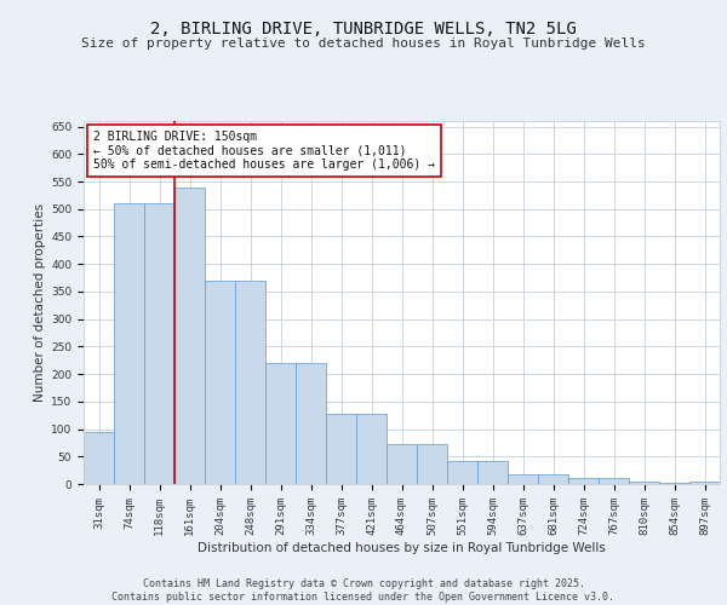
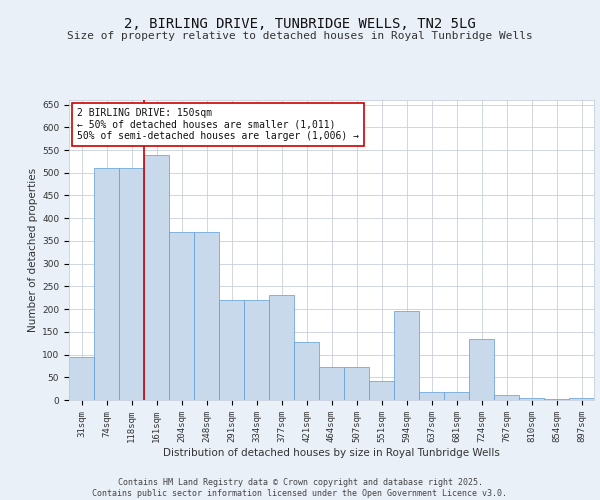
377sqm: 128 -> 230
594sqm: 42 -> 195
724sqm: 10 -> 135
